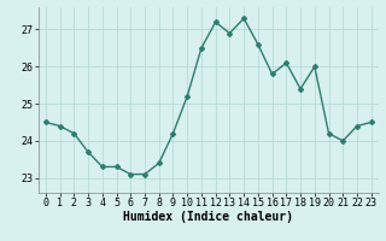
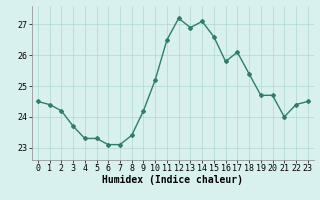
14: 27.3 -> 27.1
19: 26.0 -> 24.7
20: 24.2 -> 24.7
